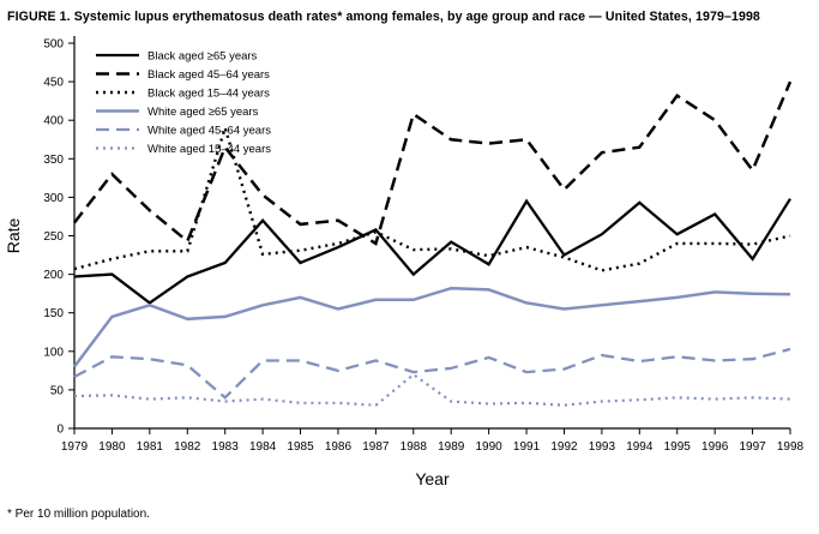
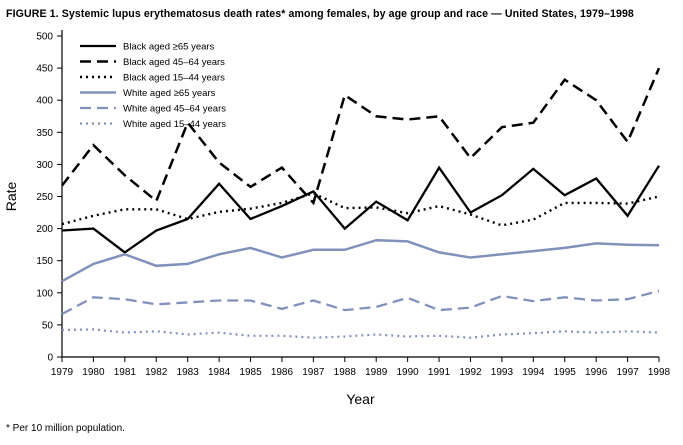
White aged ≥65 years/1979: 80 -> 120
Black aged 15–44 years/1983: 390 -> 220
White aged 45–64 years/1983: 40 -> 80
Black aged 45–64 years/1986: 270 -> 300
White aged 15–44 years/1988: 70 -> 30
